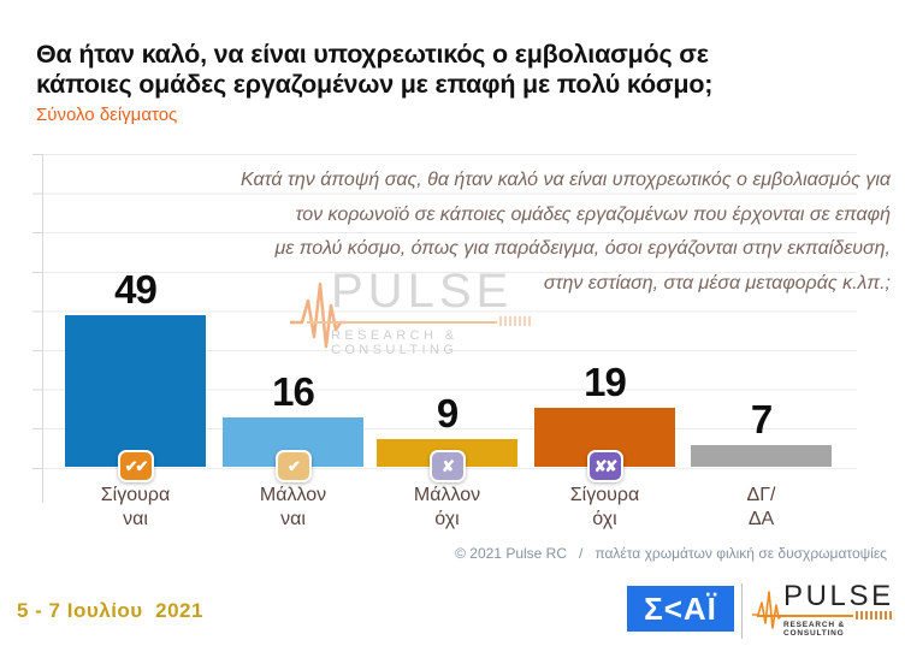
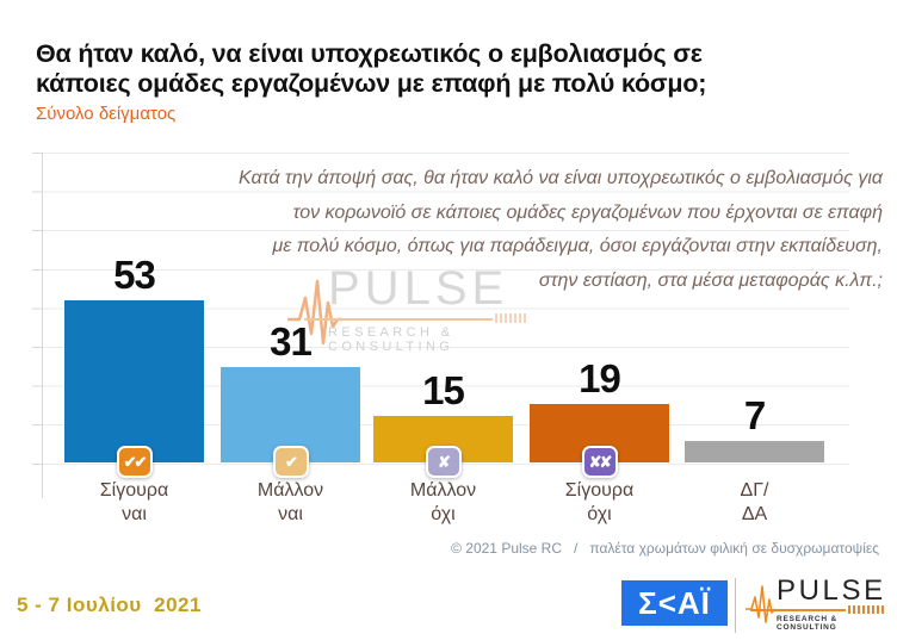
Σίγουρα ναι: 49 -> 53
Μάλλον ναι: 16 -> 31
Μάλλον όχι: 9 -> 15
